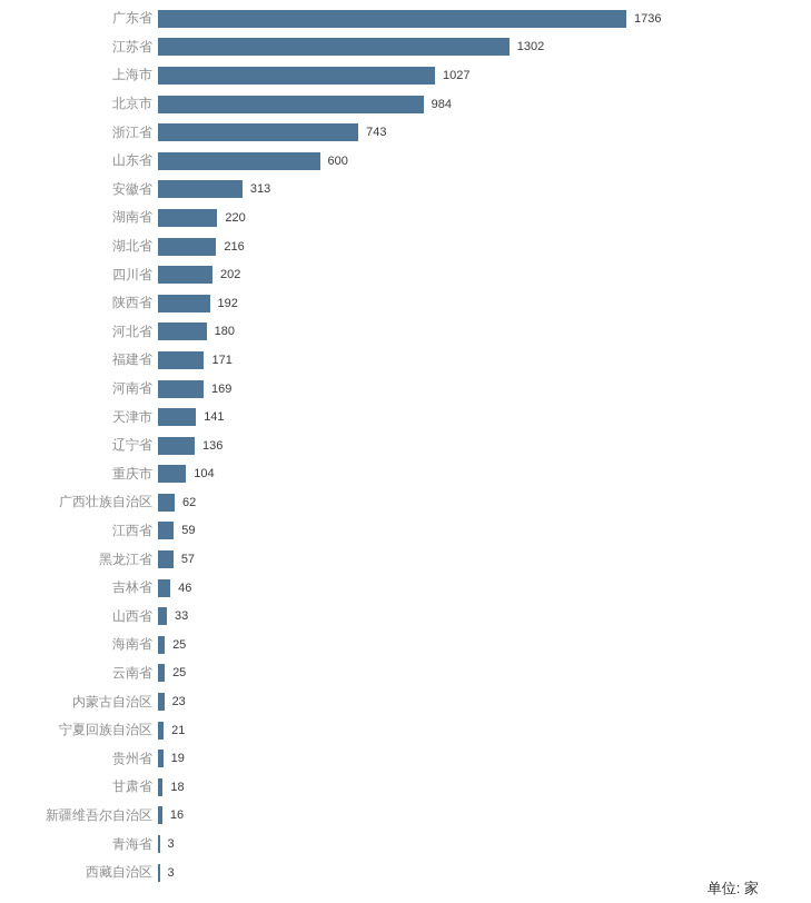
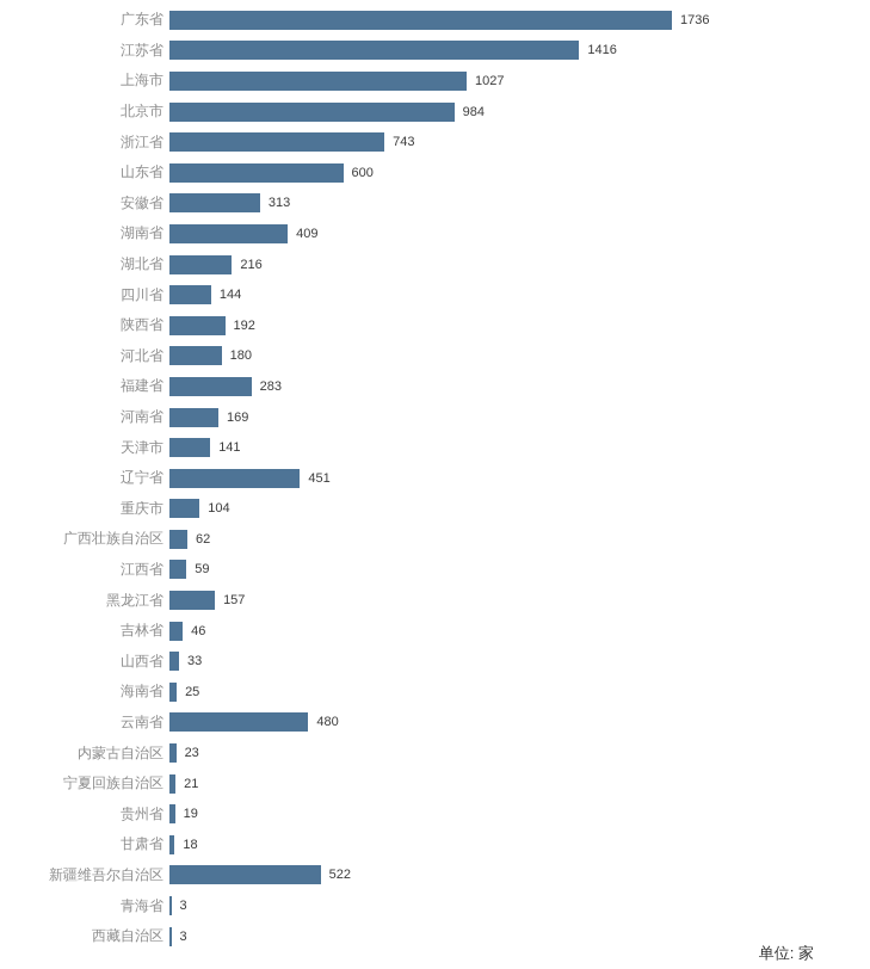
江苏省: 1302 -> 1416
湖南省: 220 -> 409
四川省: 202 -> 144
福建省: 171 -> 283
辽宁省: 136 -> 451
黑龙江省: 57 -> 157
云南省: 25 -> 480
新疆维吾尔自治区: 16 -> 522
